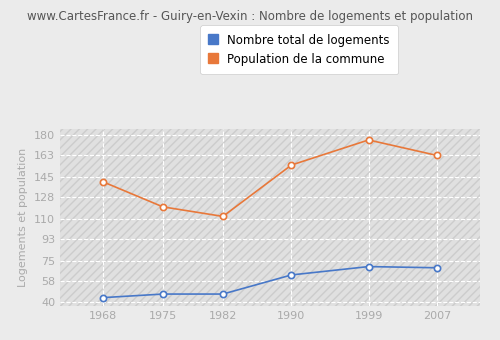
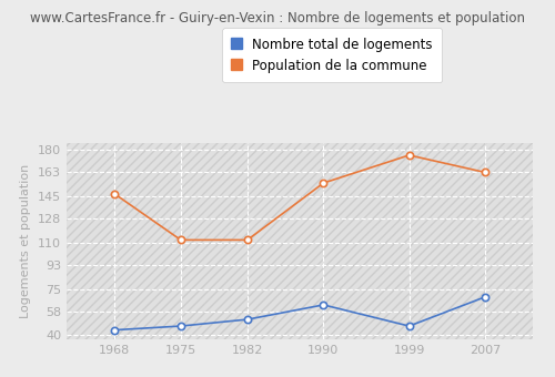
Population de la commune/1968: 141 -> 147
Population de la commune/1975: 120 -> 112
Nombre total de logements/1982: 47 -> 52
Nombre total de logements/1999: 70 -> 47
